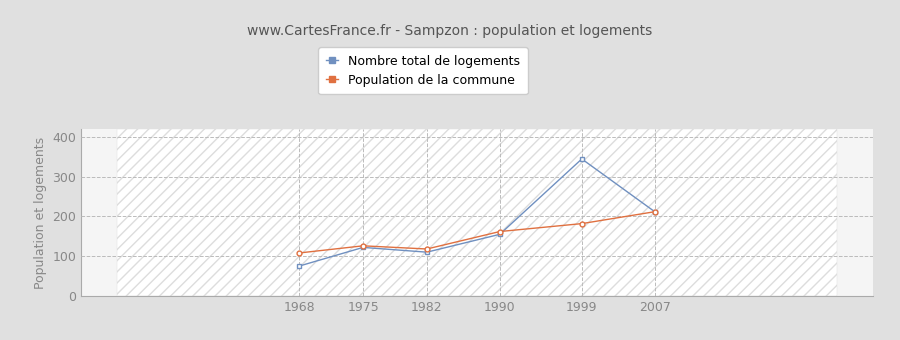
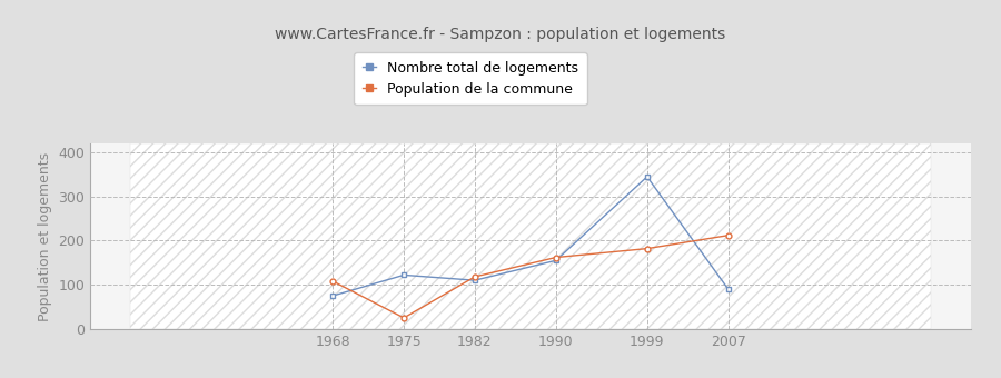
Population de la commune/1975: 126 -> 25
Nombre total de logements/2007: 212 -> 90
